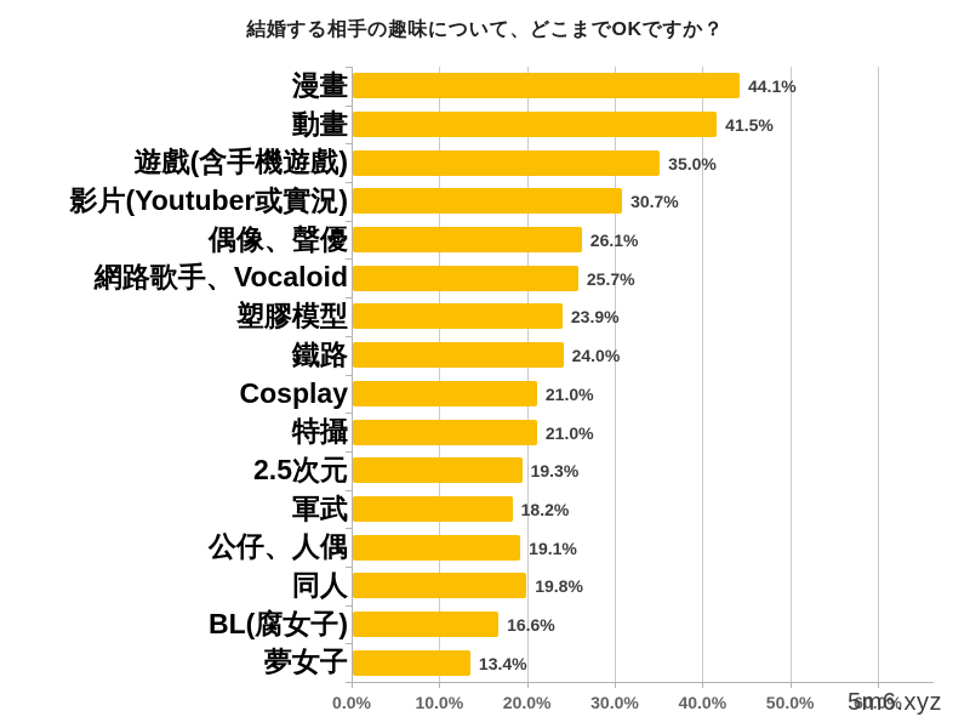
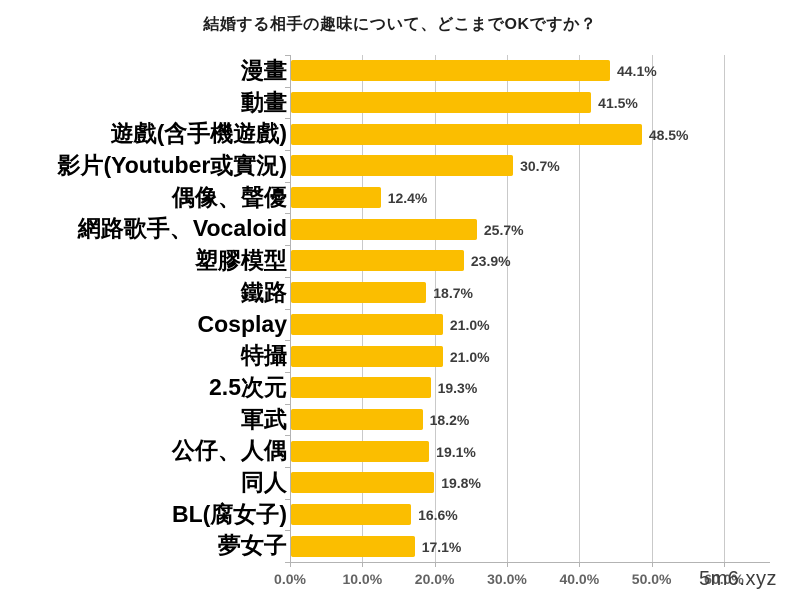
遊戲(含手機遊戲): 35.0% -> 48.5%
偶像、聲優: 26.1% -> 12.4%
鐵路: 24.0% -> 18.7%
夢女子: 13.4% -> 17.1%
